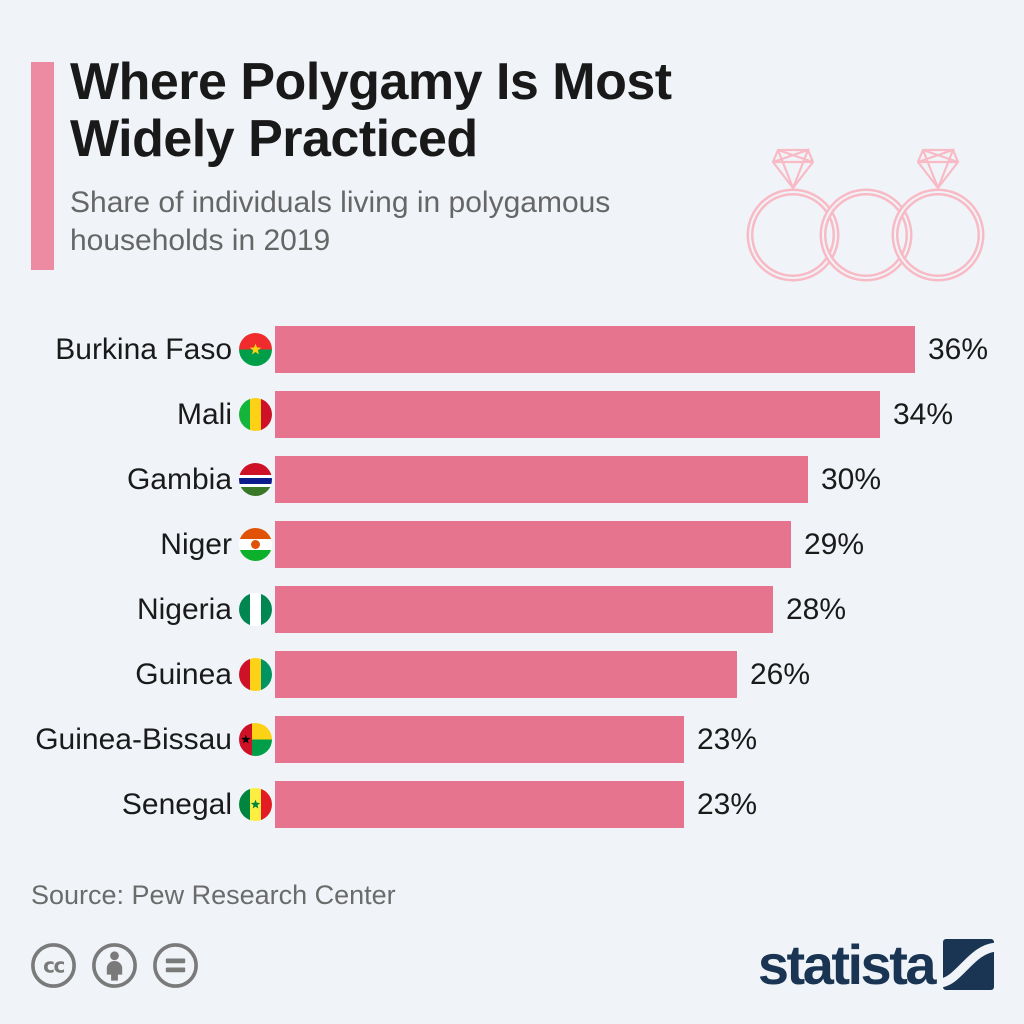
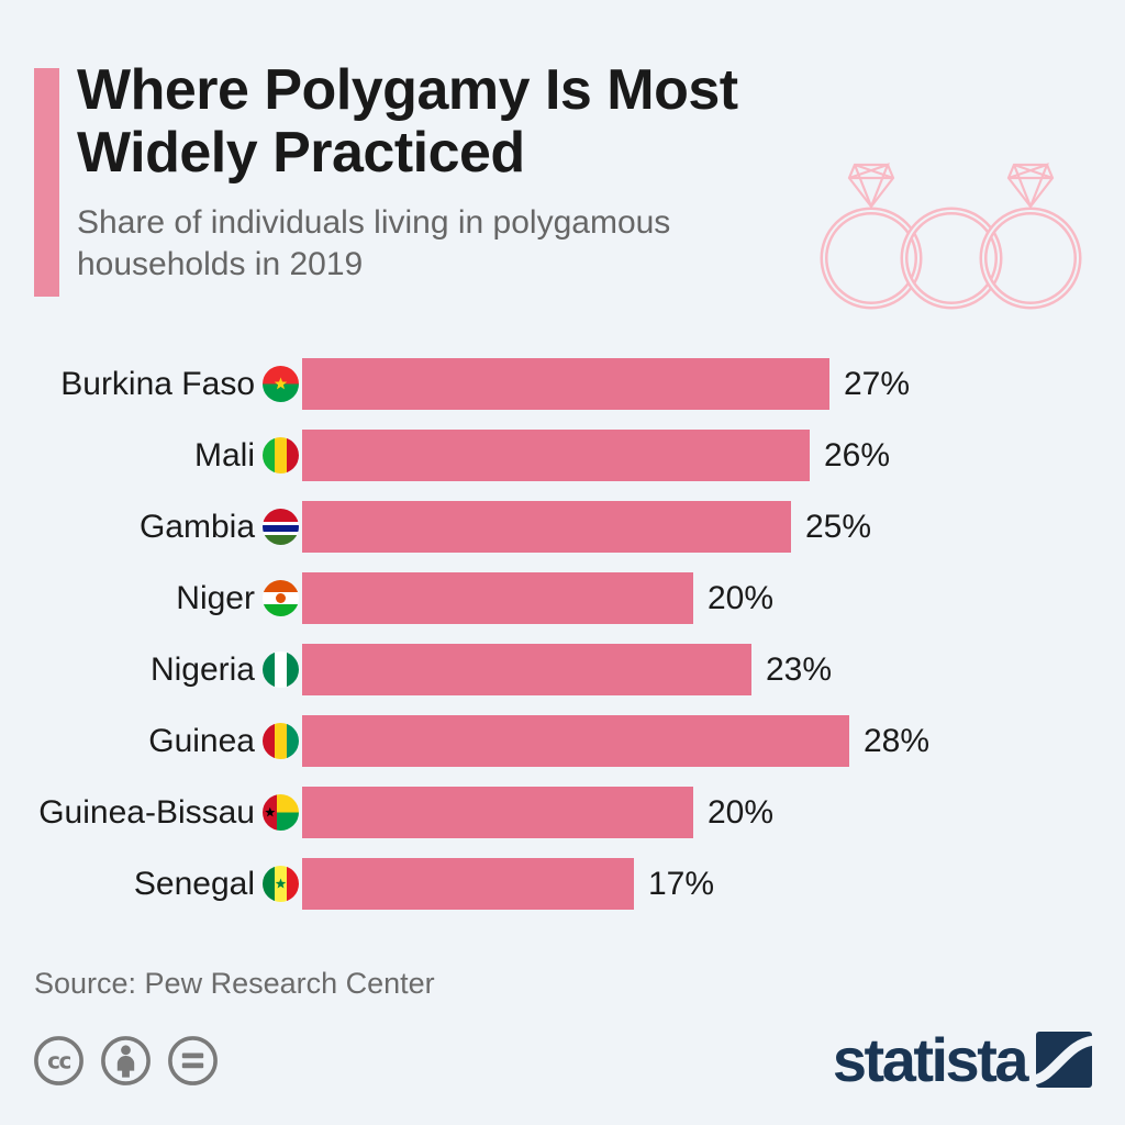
Burkina Faso: 36% -> 27%
Mali: 34% -> 26%
Gambia: 30% -> 25%
Niger: 29% -> 20%
Nigeria: 28% -> 23%
Guinea: 26% -> 28%
Guinea-Bissau: 23% -> 20%
Senegal: 23% -> 17%
